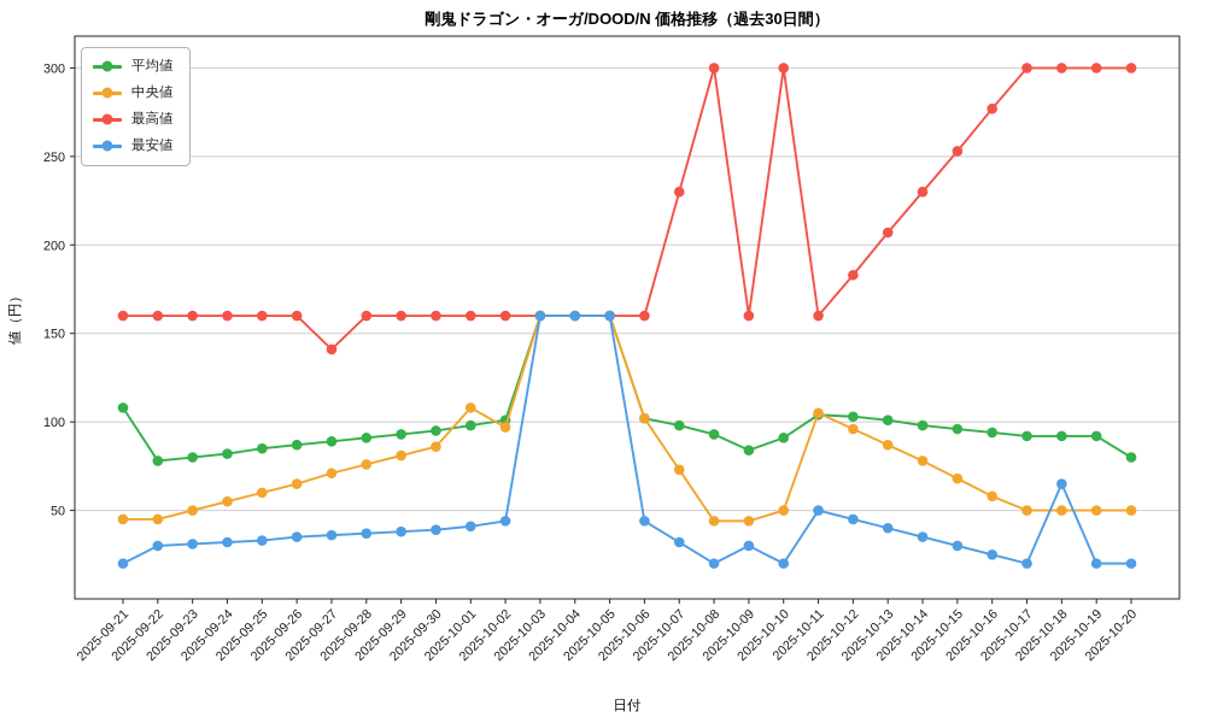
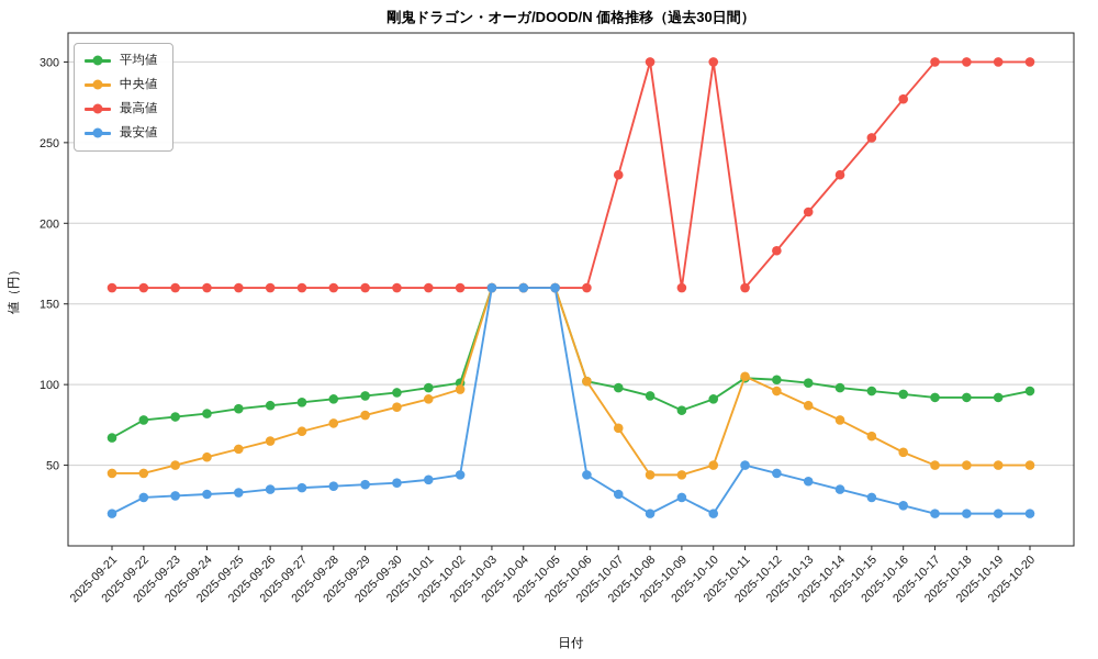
平均値/2025-09-21: 108 -> 67
最高値/2025-09-27: 141 -> 160
中央値/2025-10-01: 108 -> 91
最安値/2025-10-18: 65 -> 20
平均値/2025-10-20: 80 -> 96
